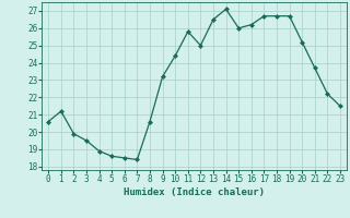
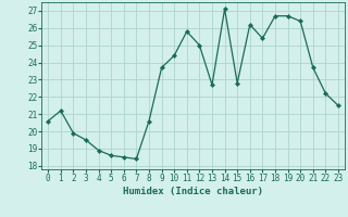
9: 23.2 -> 23.7
13: 26.5 -> 22.7
15: 26.0 -> 22.8
17: 26.7 -> 25.4
20: 25.2 -> 26.4
